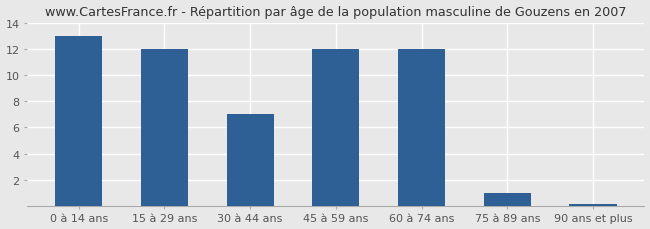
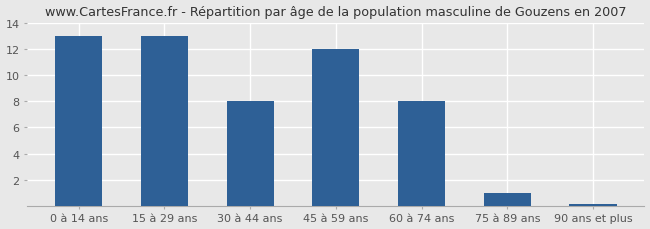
15 à 29 ans: 12.0 -> 13.0
30 à 44 ans: 7.0 -> 8.0
60 à 74 ans: 12.0 -> 8.0
